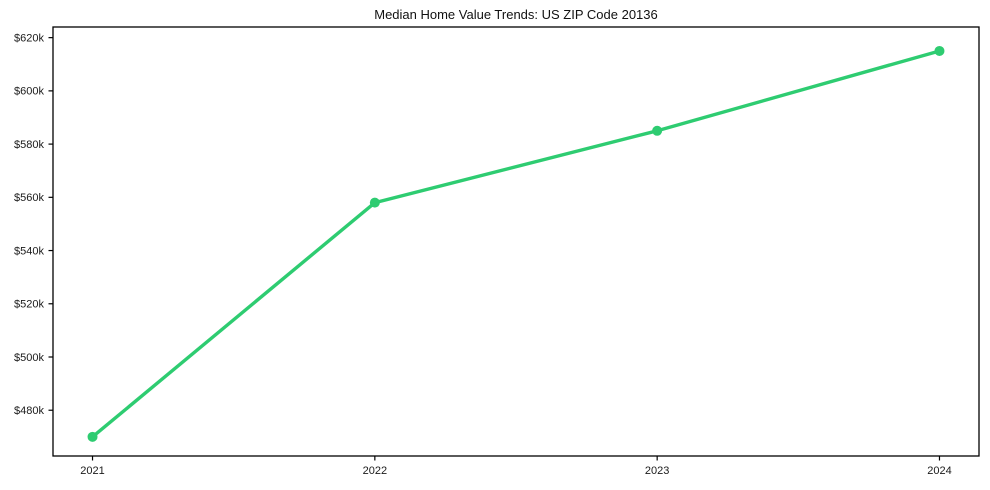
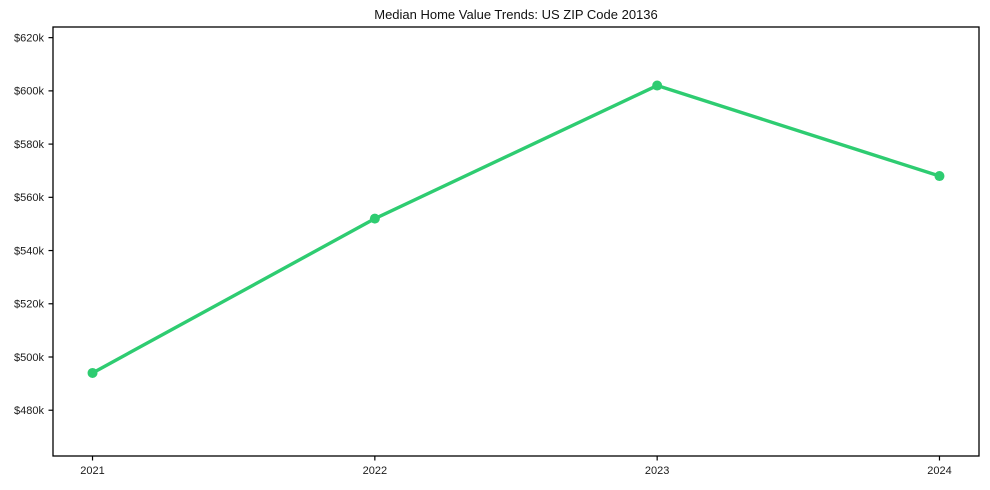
2021: $470k -> $494k
2022: $558k -> $552k
2023: $585k -> $602k
2024: $615k -> $568k
